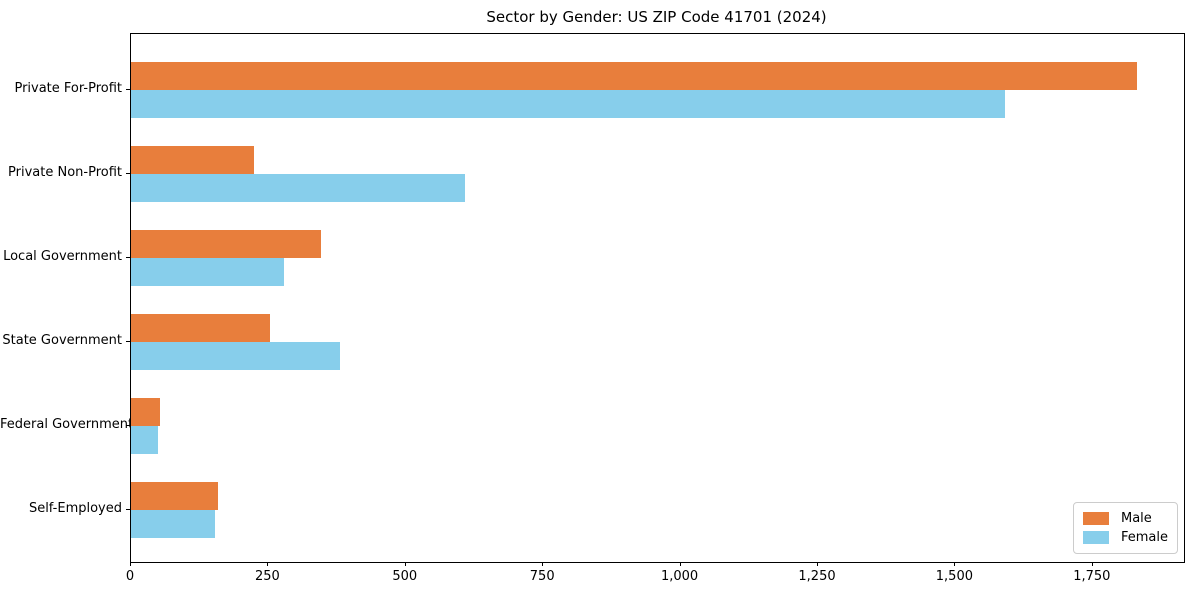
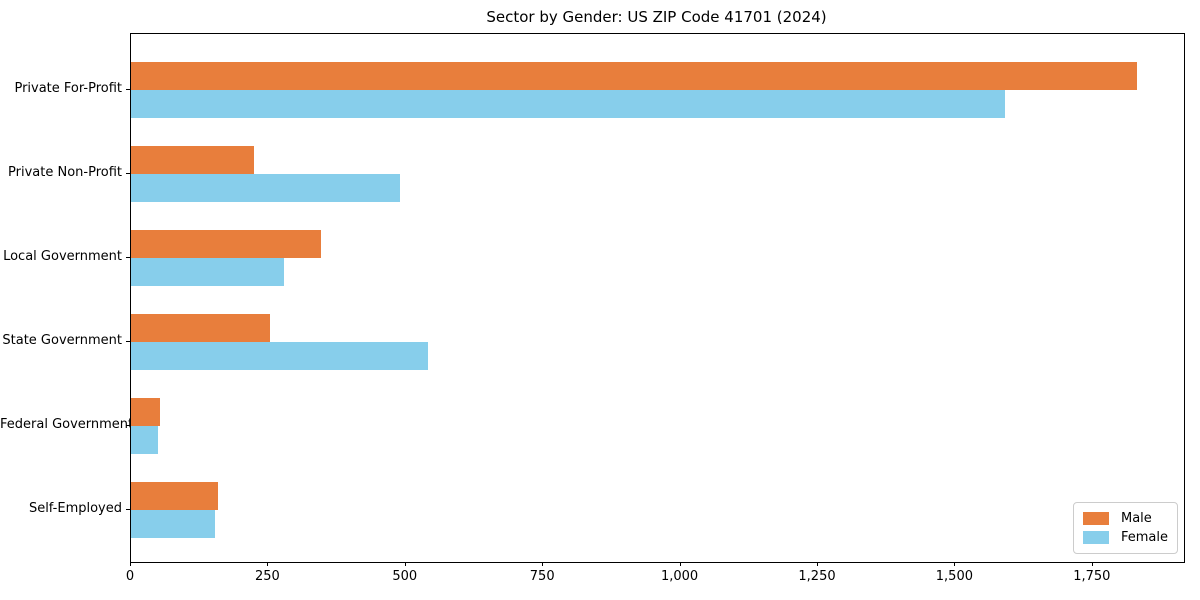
Female/Private Non-Profit: 610 -> 490
Female/State Government: 380 -> 540
